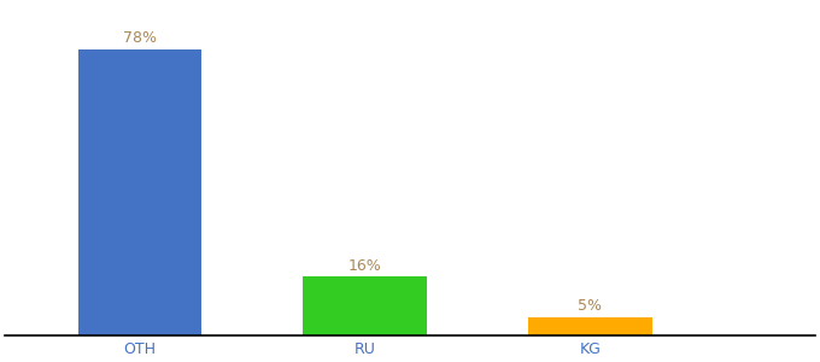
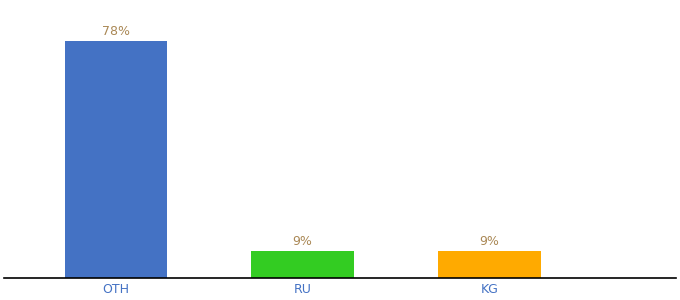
RU: 16% -> 9%
KG: 5% -> 9%
